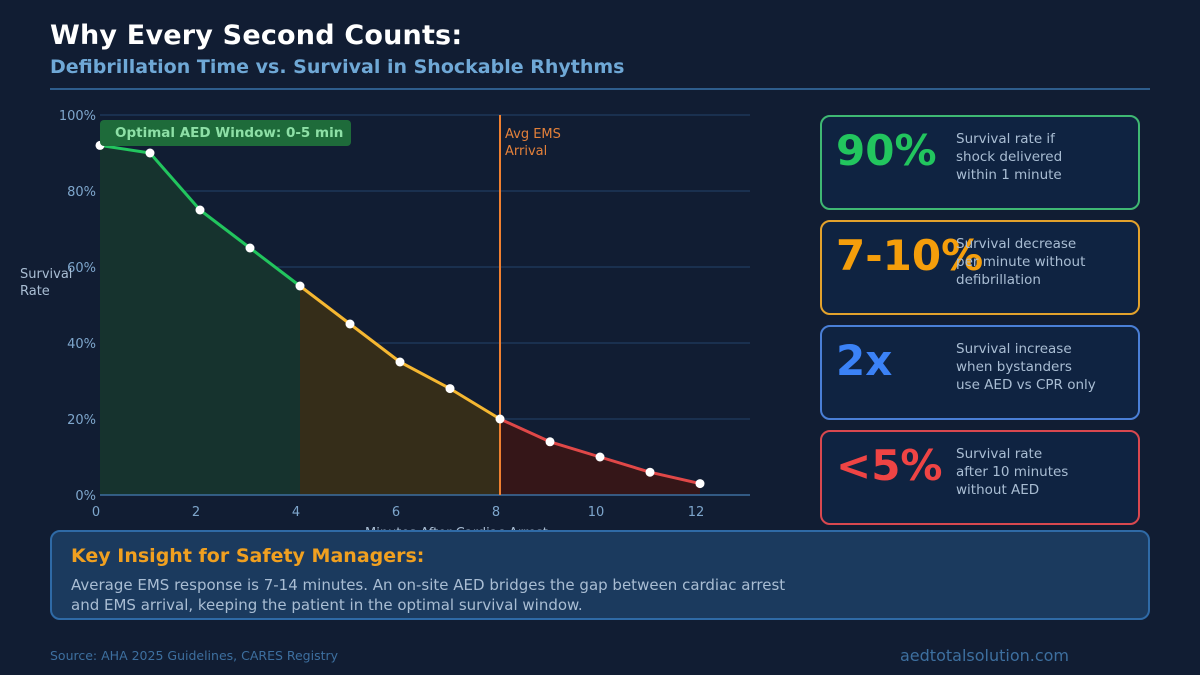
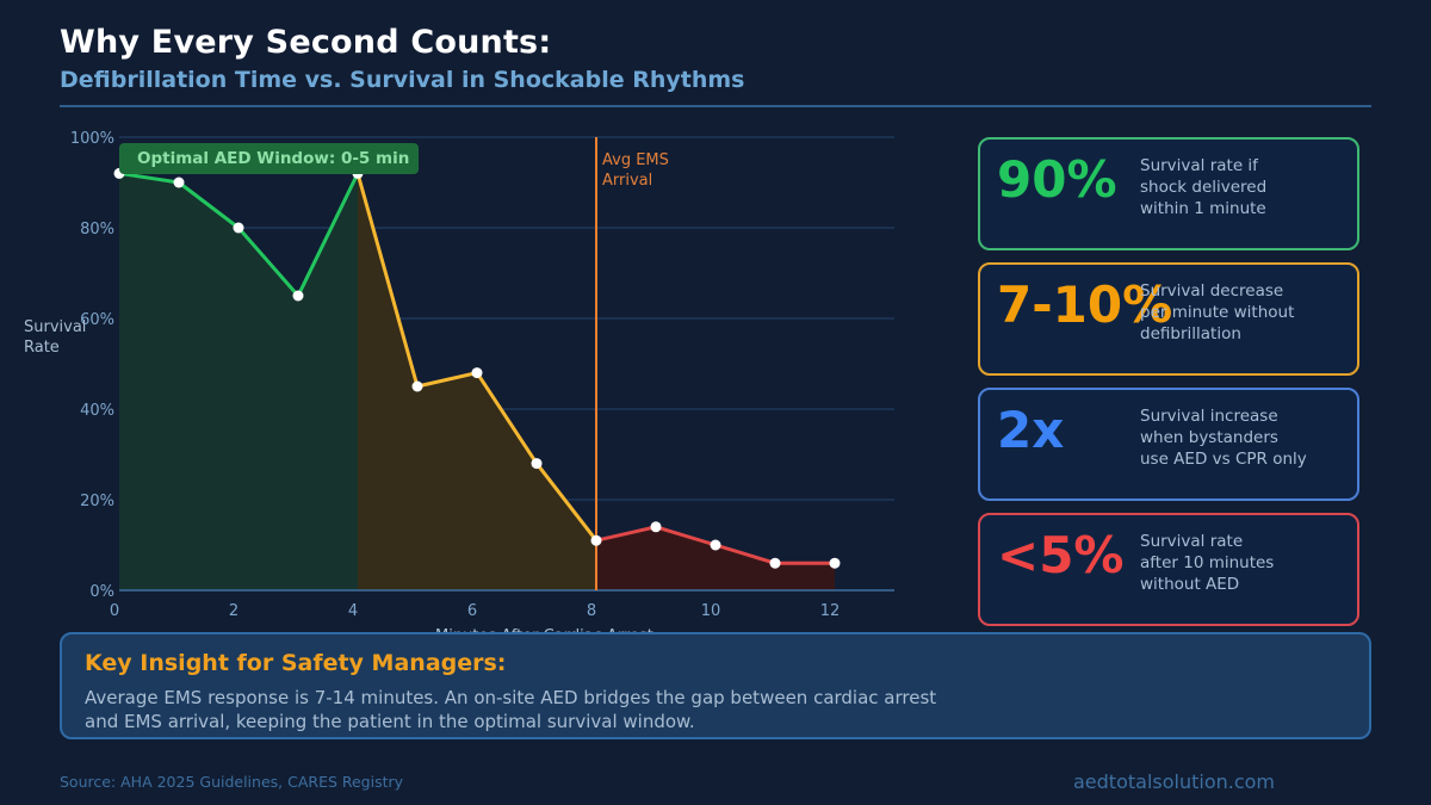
2: 75% -> 80%
4: 55% -> 92%
6: 35% -> 48%
8: 20% -> 11%
12: 3% -> 6%
